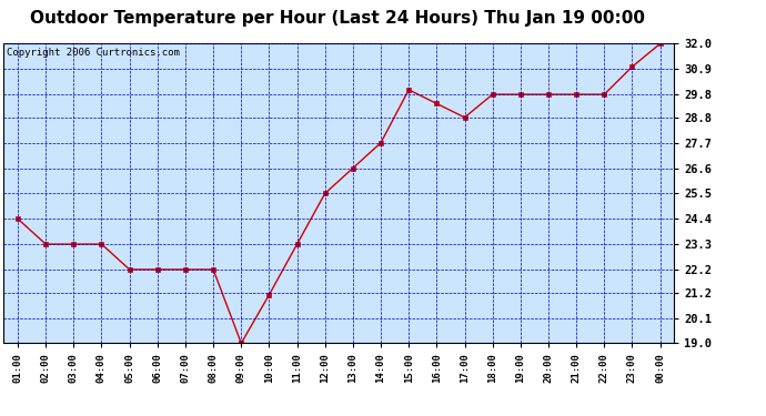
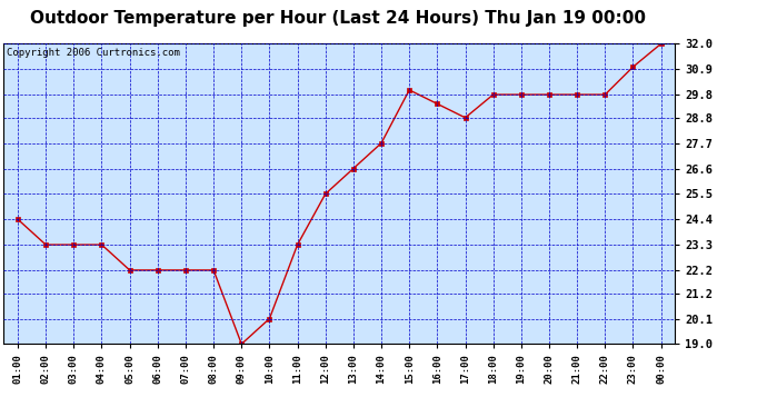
10:00: 21.1 -> 20.1
